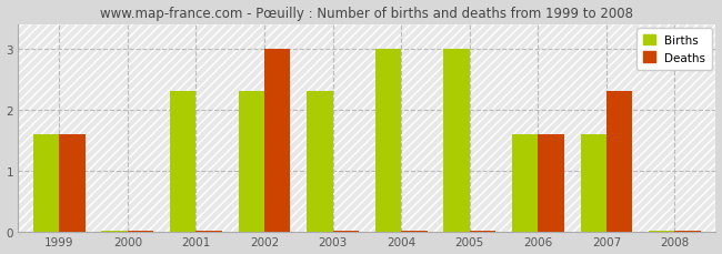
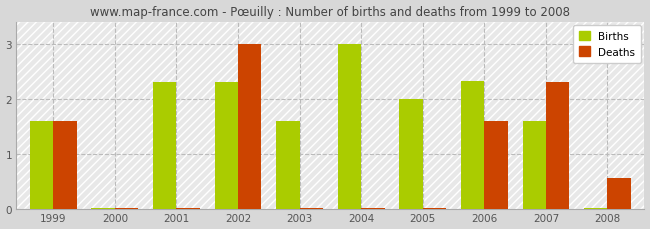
Births/2003: 2.30 -> 1.60
Births/2005: 3.00 -> 2.00
Births/2006: 1.60 -> 2.32
Deaths/2008: 0.02 -> 0.56
